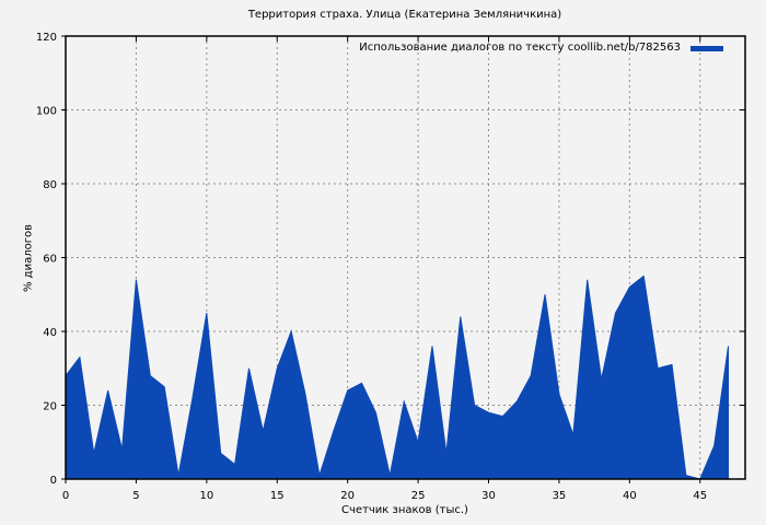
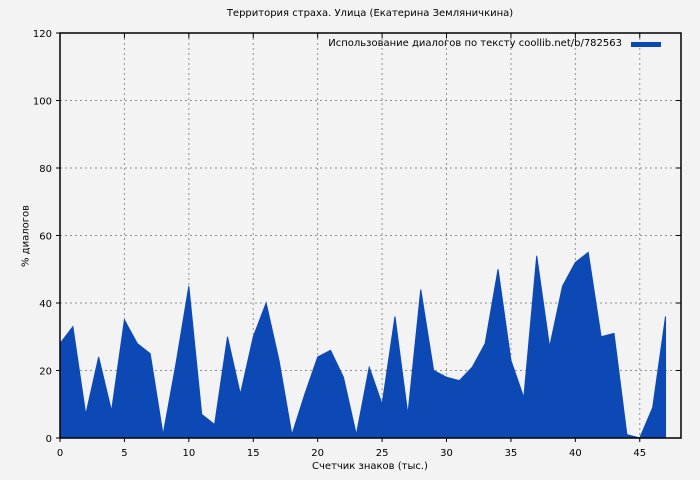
5: 54 -> 35
